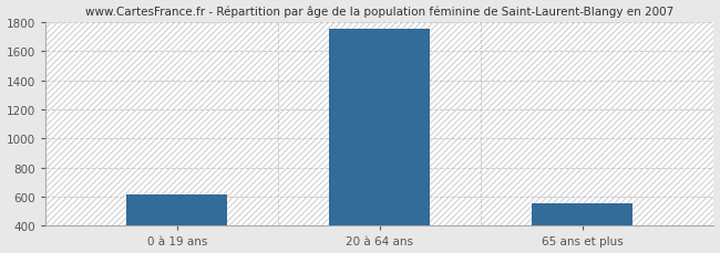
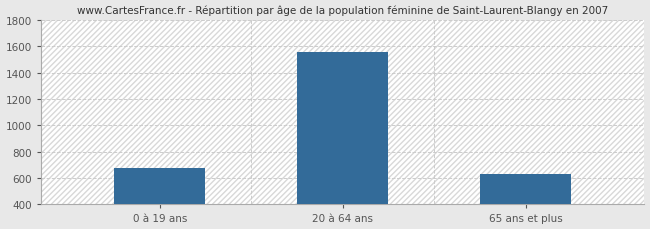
0 à 19 ans: 620 -> 680
20 à 64 ans: 1760 -> 1560
65 ans et plus: 560 -> 630
